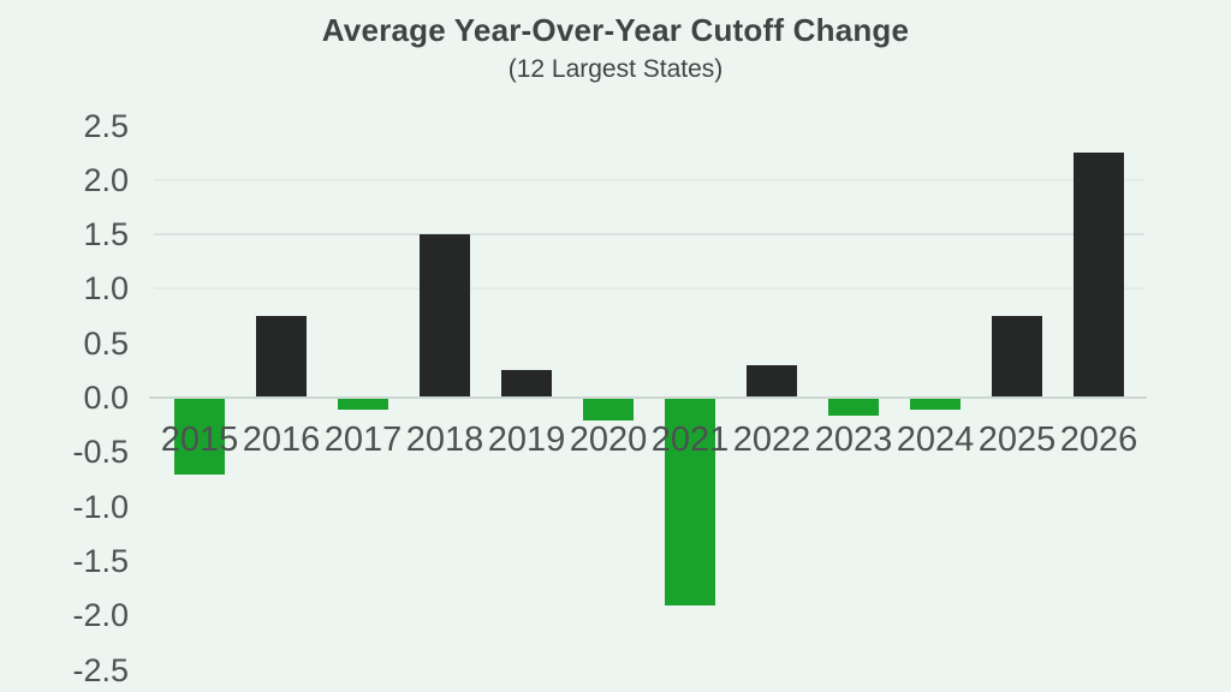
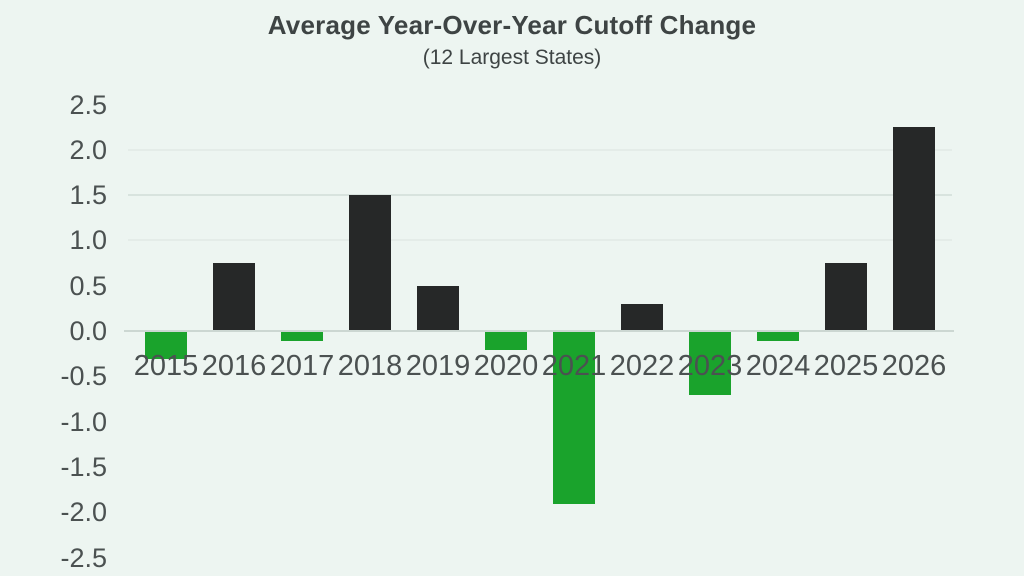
2015: -0.7 -> -0.3
2019: 0.2 -> 0.5
2023: -0.1 -> -0.7
